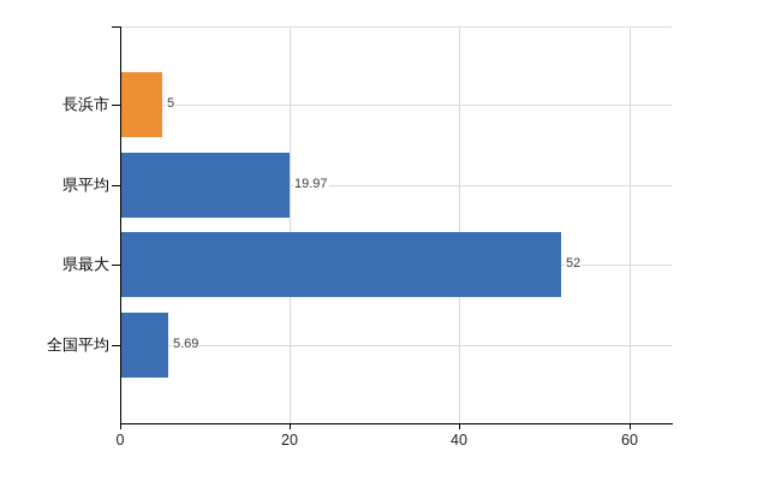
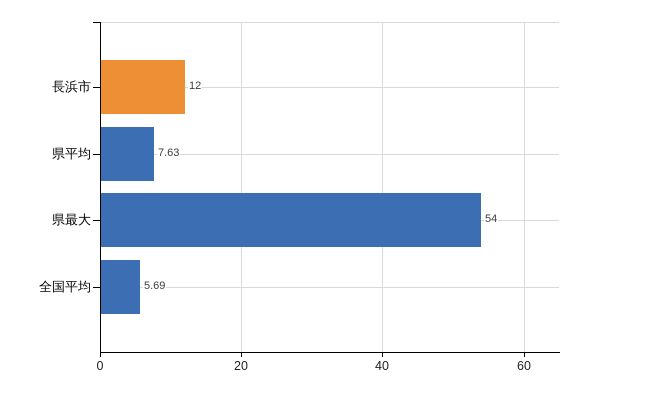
長浜市: 5 -> 12
県平均: 19.97 -> 7.63
県最大: 52 -> 54
